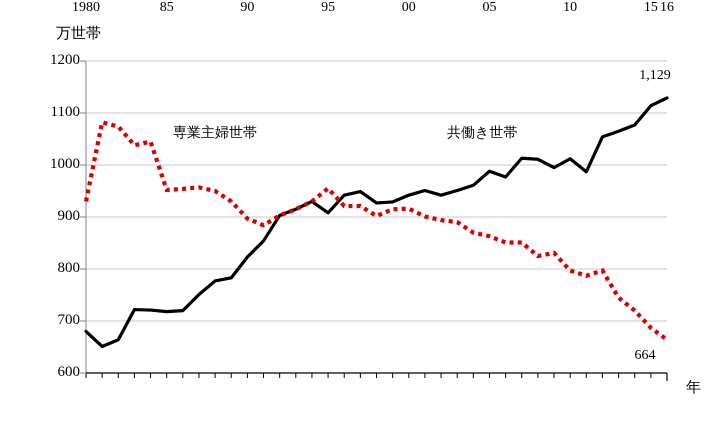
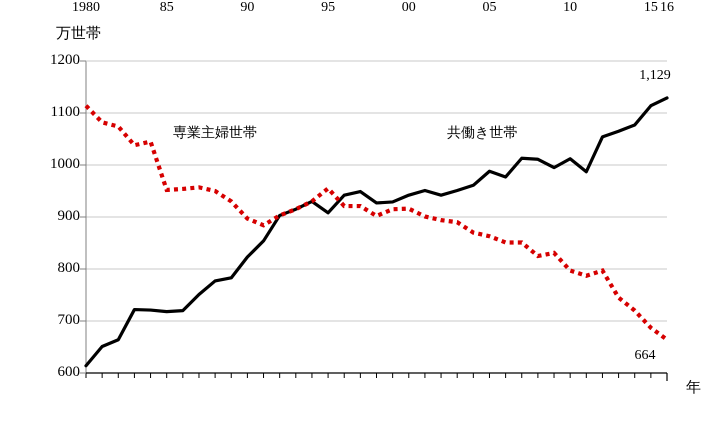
専業主婦世帯/1980: 930 -> 1110
共働き世帯/1980: 680 -> 610
